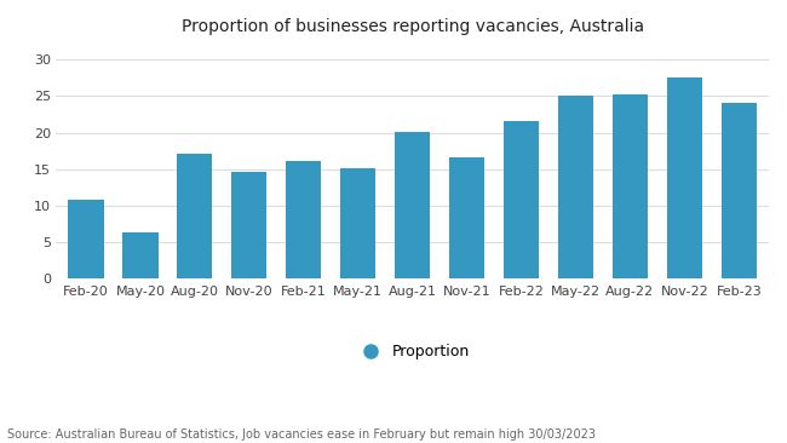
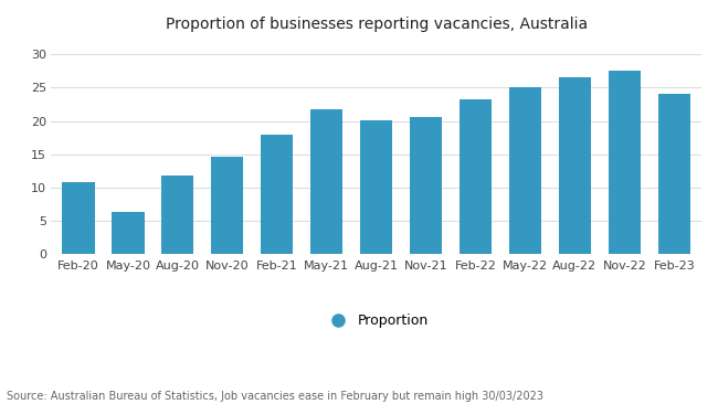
Aug-20: 17.2 -> 11.8
Feb-21: 16.2 -> 18.0
May-21: 15.2 -> 21.7
Nov-21: 16.6 -> 20.6
Feb-22: 21.6 -> 23.3
Aug-22: 25.2 -> 26.5
